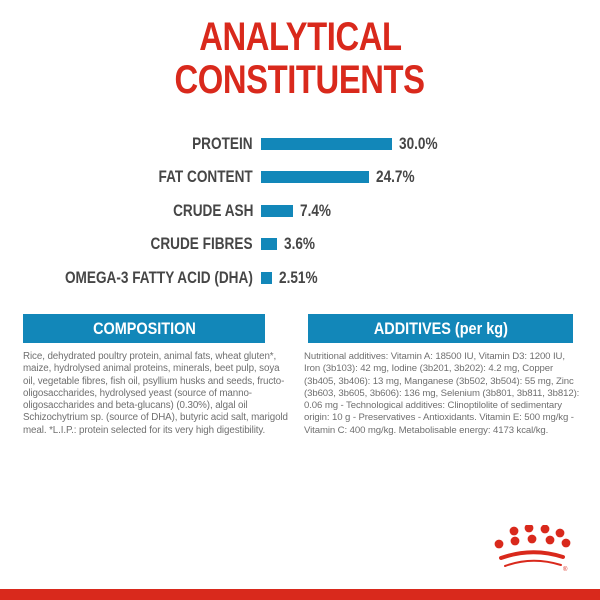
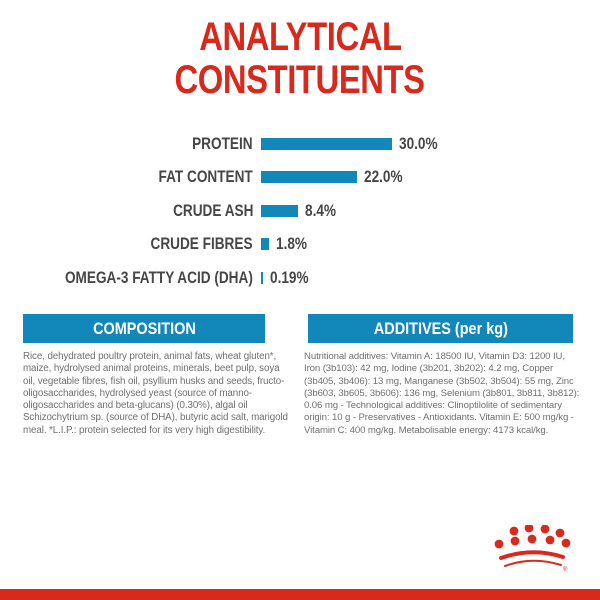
FAT CONTENT: 24.7% -> 22.0%
CRUDE ASH: 7.4% -> 8.4%
CRUDE FIBRES: 3.6% -> 1.8%
OMEGA-3 FATTY ACID (DHA): 2.51% -> 0.19%
